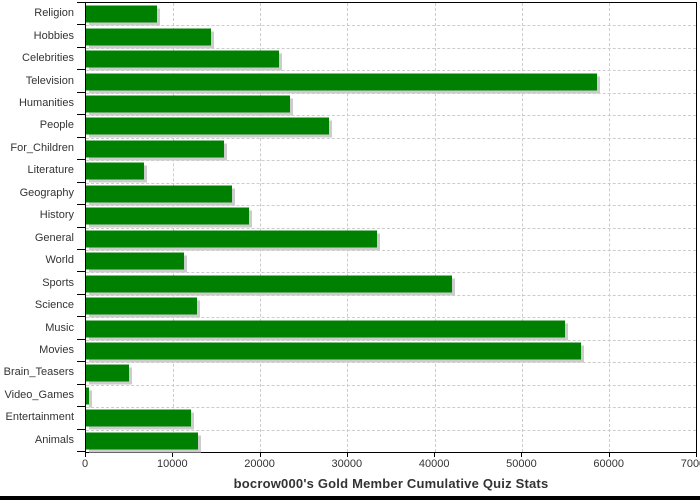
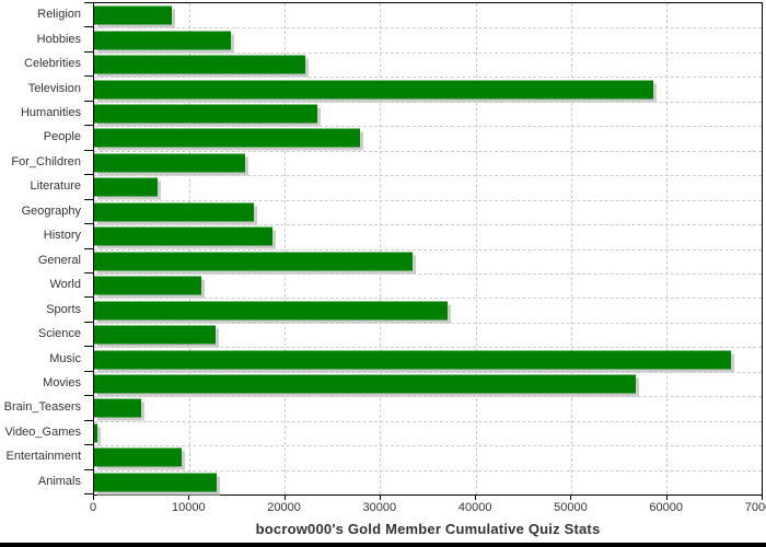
Sports: 42000 -> 37000
Music: 55000 -> 67000
Entertainment: 12000 -> 9000
